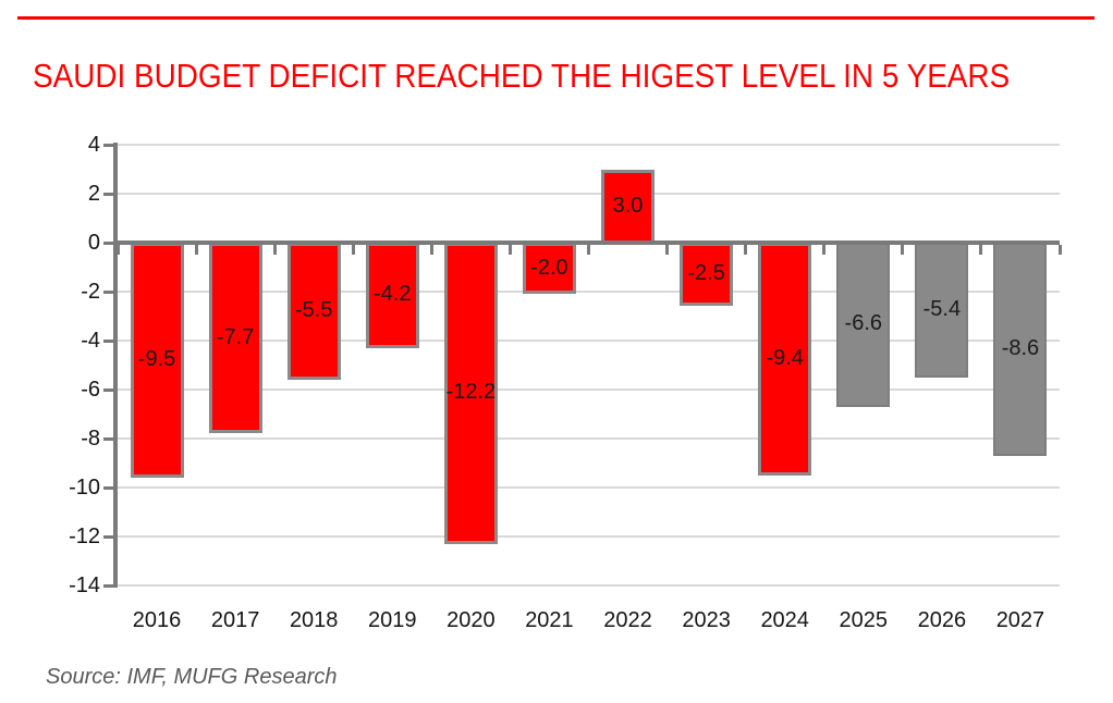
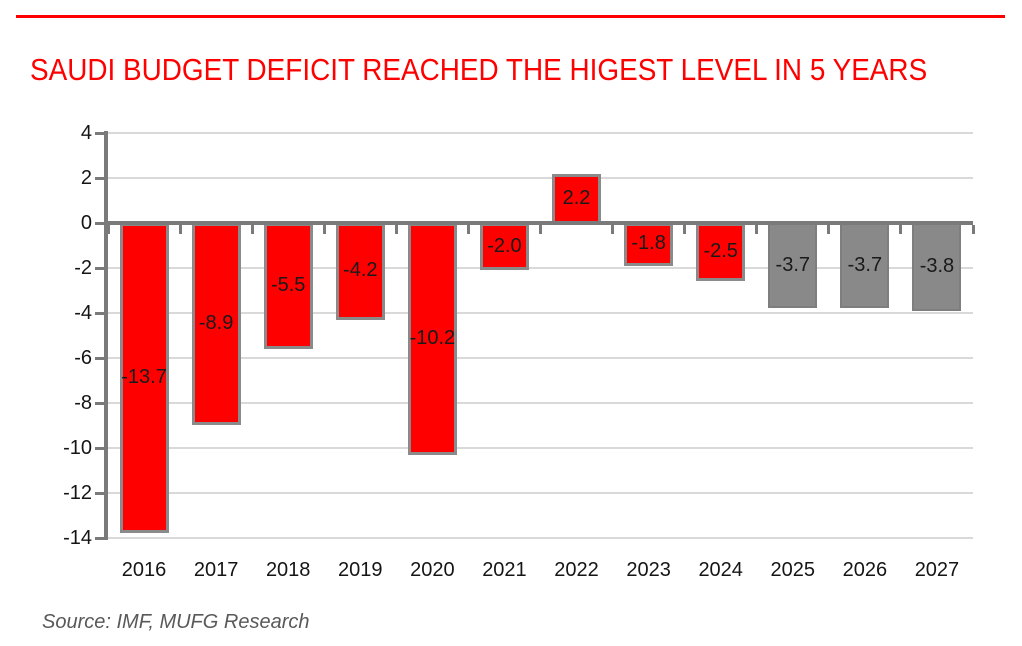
2016: -9.5 -> -13.7
2017: -7.7 -> -8.9
2020: -12.2 -> -10.2
2022: 3.0 -> 2.2
2023: -2.5 -> -1.8
2024: -9.4 -> -2.5
2025: -6.6 -> -3.7
2026: -5.4 -> -3.7
2027: -8.6 -> -3.8
